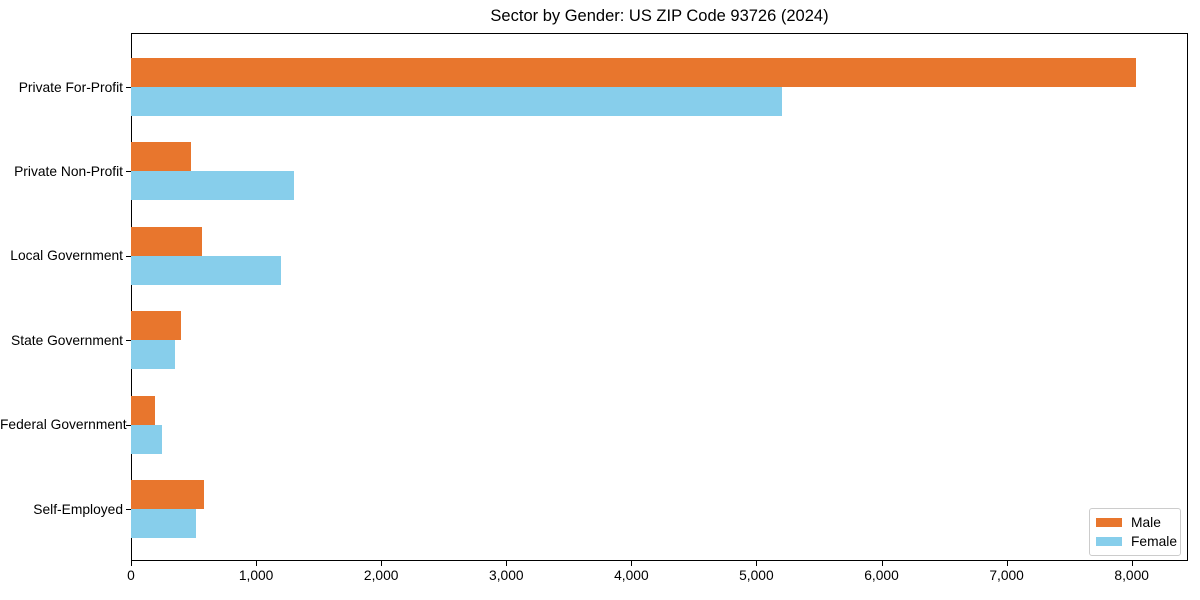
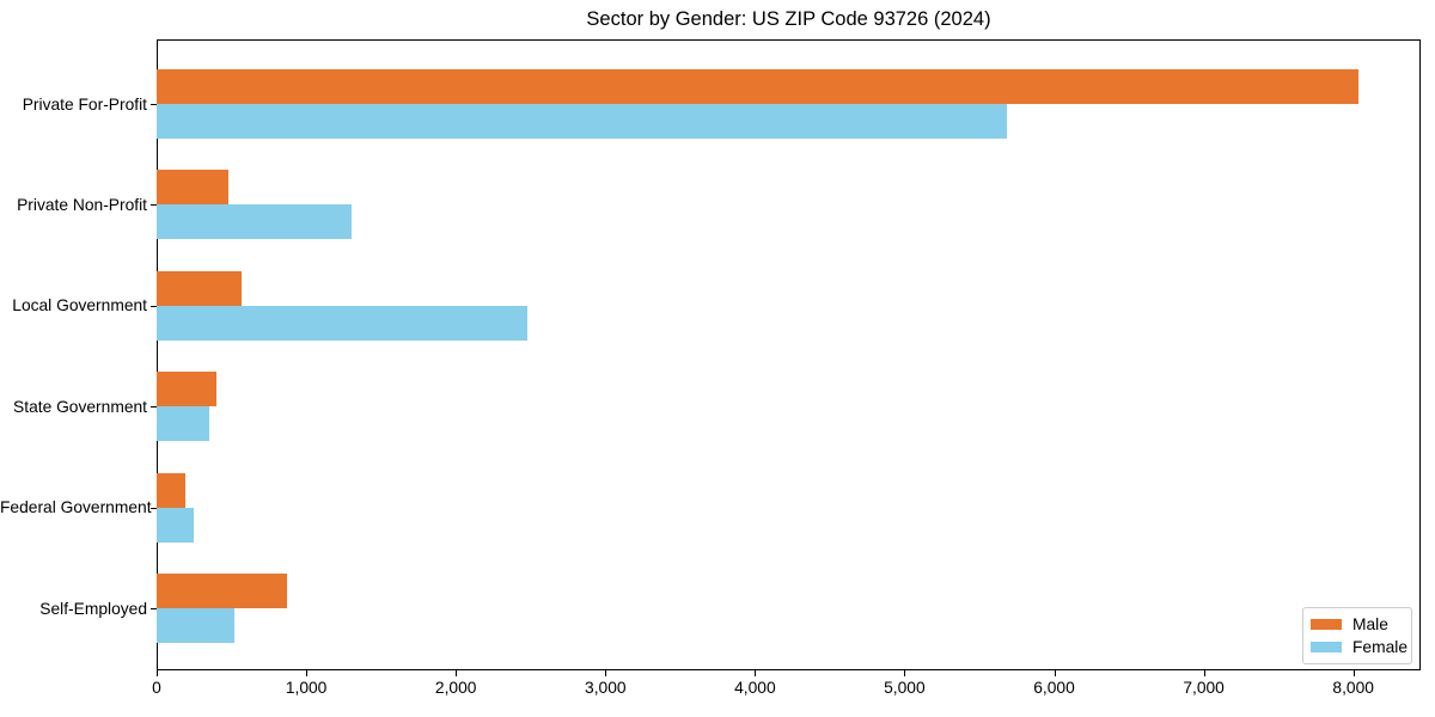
Female/Private For-Profit: 5200 -> 5680
Female/Local Government: 1200 -> 2480
Male/Self-Employed: 580 -> 870
